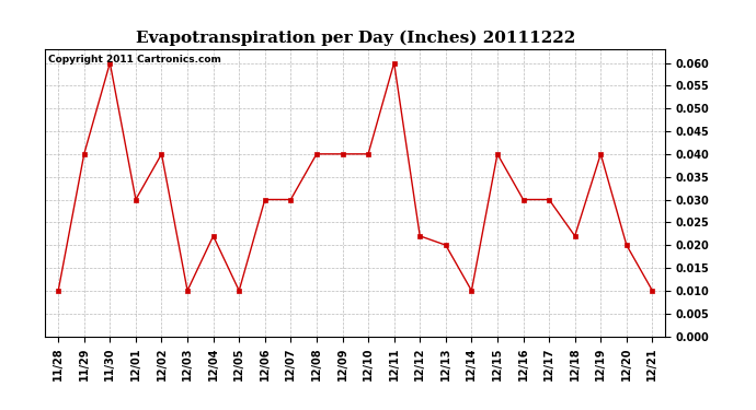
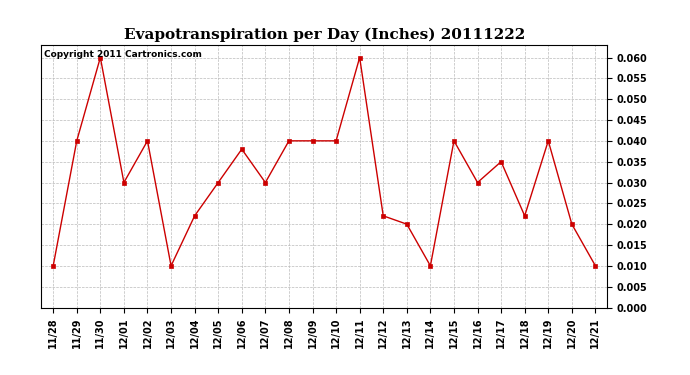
12/05: 0.010 -> 0.030
12/06: 0.030 -> 0.038
12/17: 0.030 -> 0.035
